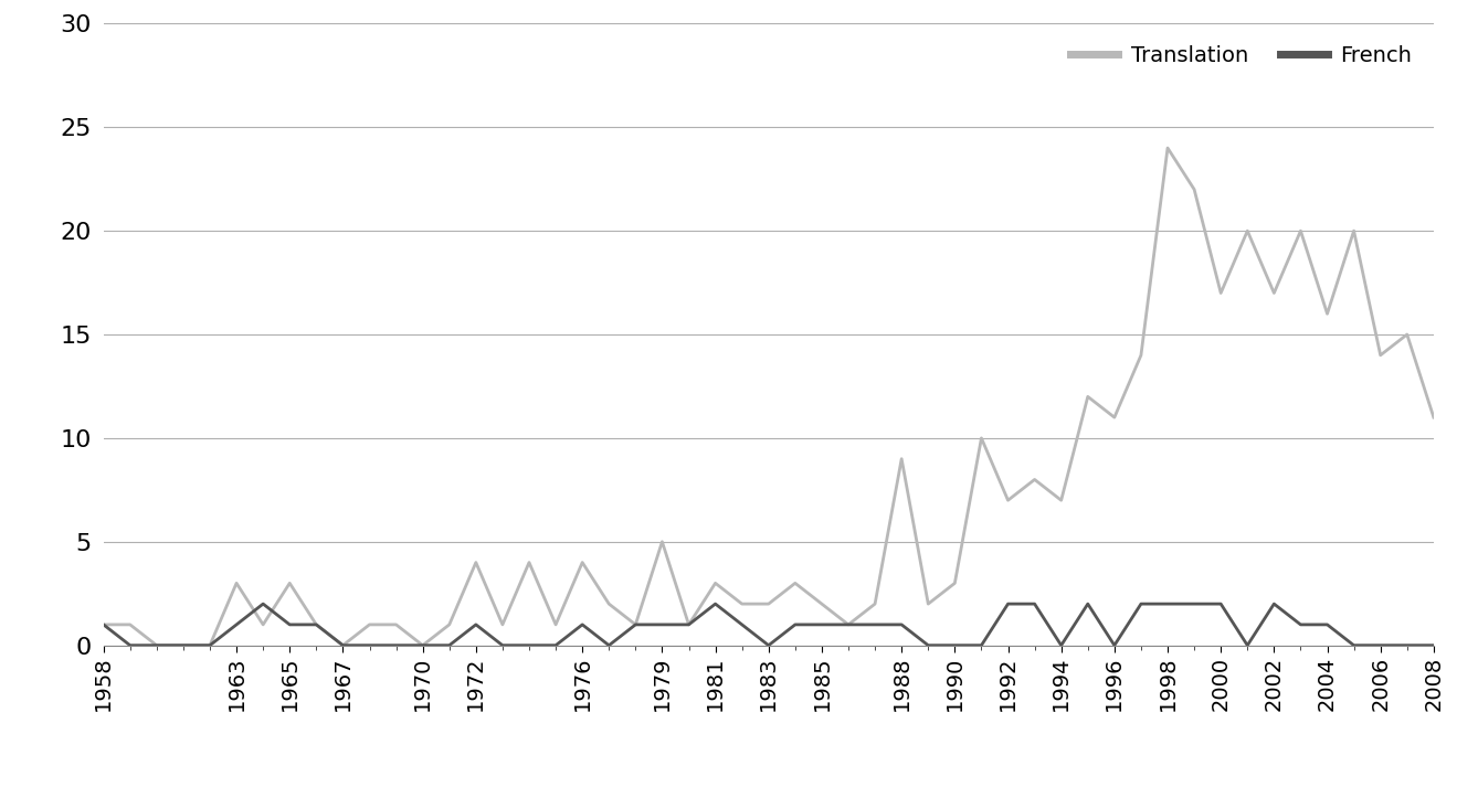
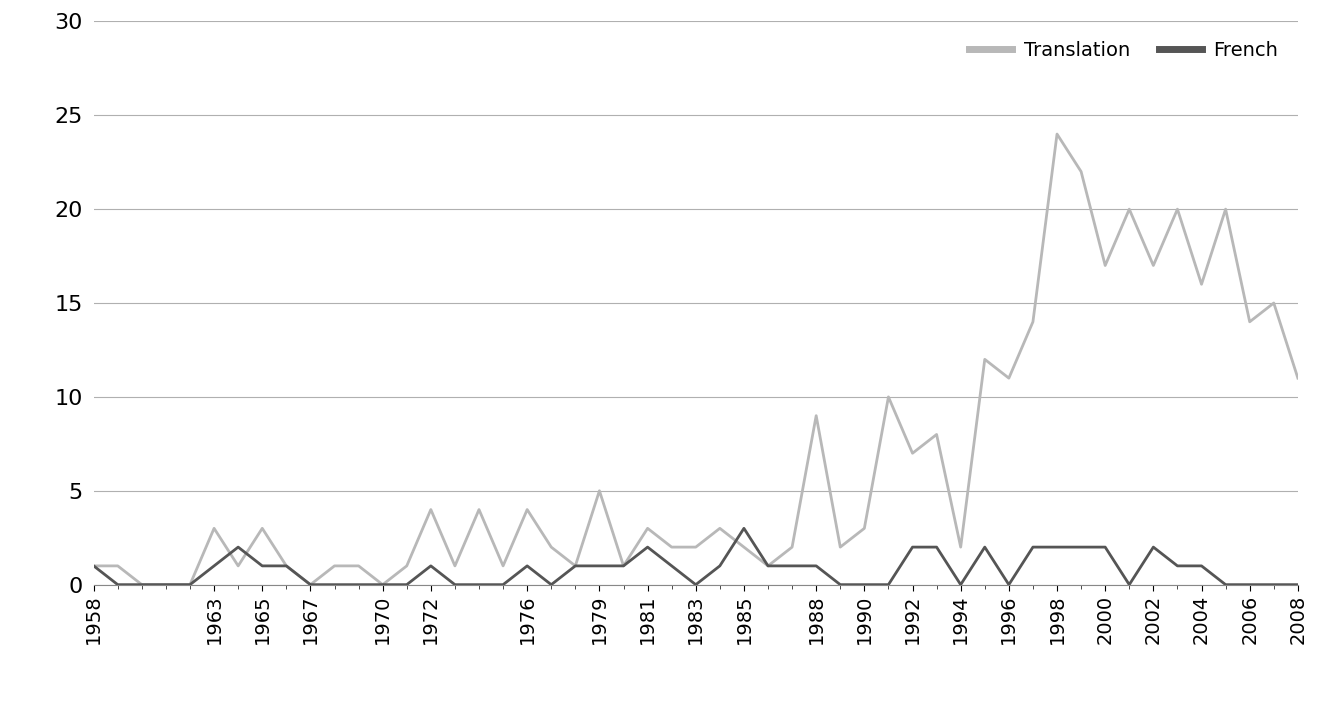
French/1985: 1 -> 3
Translation/1994: 7 -> 2
